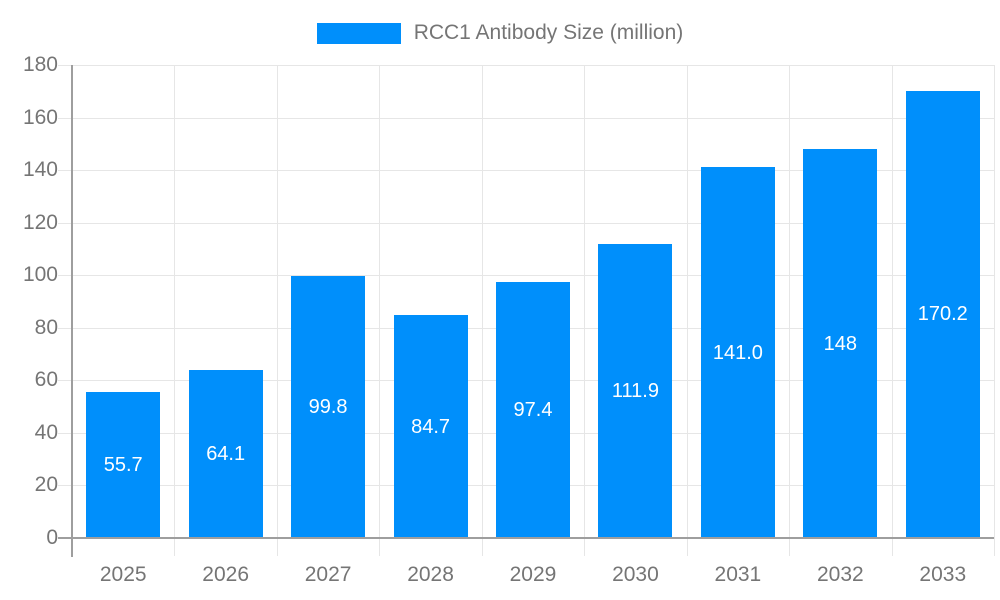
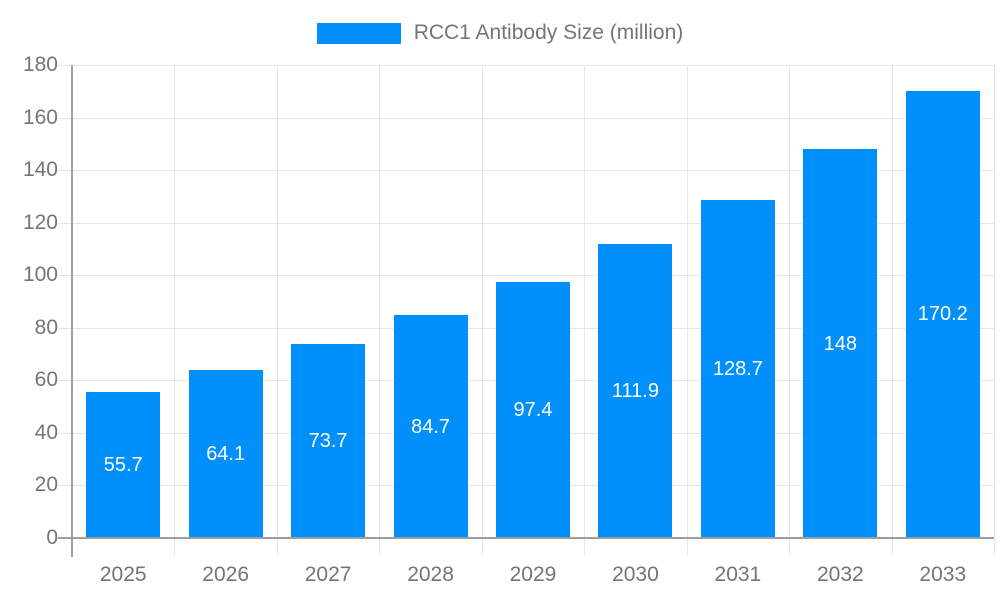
2027: 99.8 -> 73.7
2031: 141.0 -> 128.7
